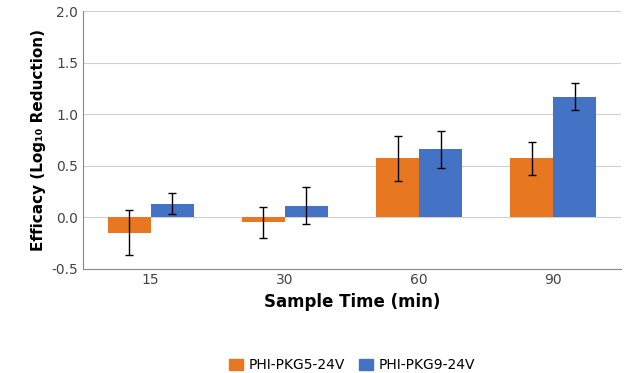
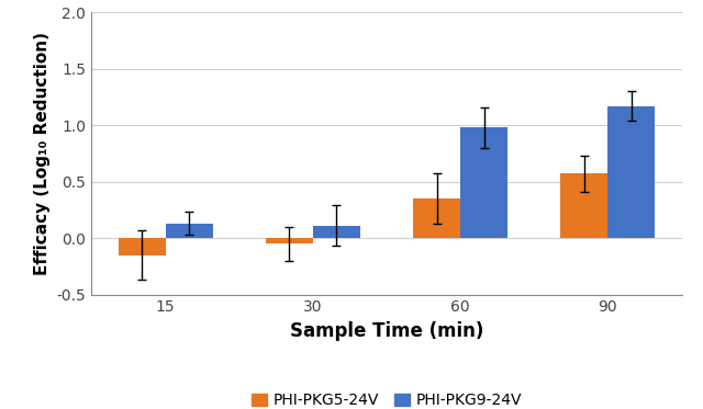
PHI-PKG5-24V/60: 0.57 -> 0.35
PHI-PKG9-24V/60: 0.66 -> 0.98
